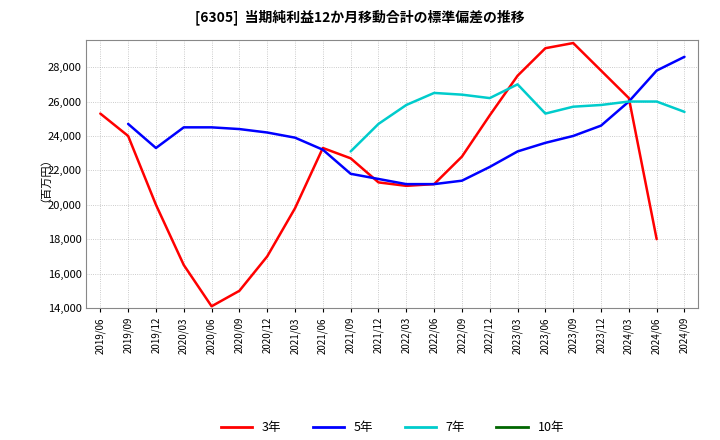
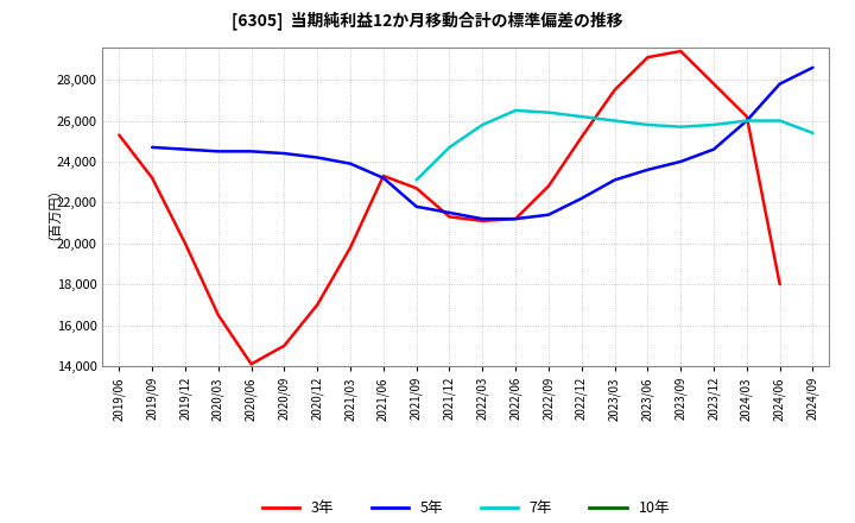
3年/2019/09: 24,000 -> 23,200
5年/2019/12: 23,300 -> 24,600
7年/2023/03: 27,000 -> 26,000
7年/2023/06: 25,300 -> 25,800
